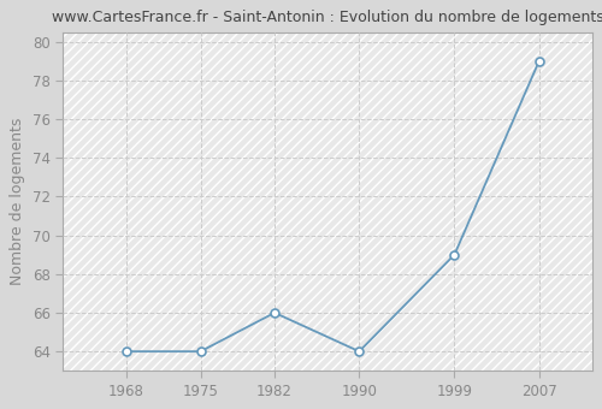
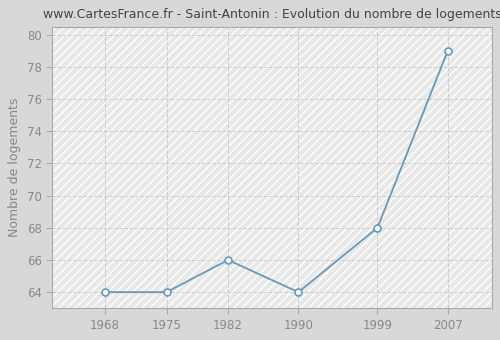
1999: 69 -> 68
